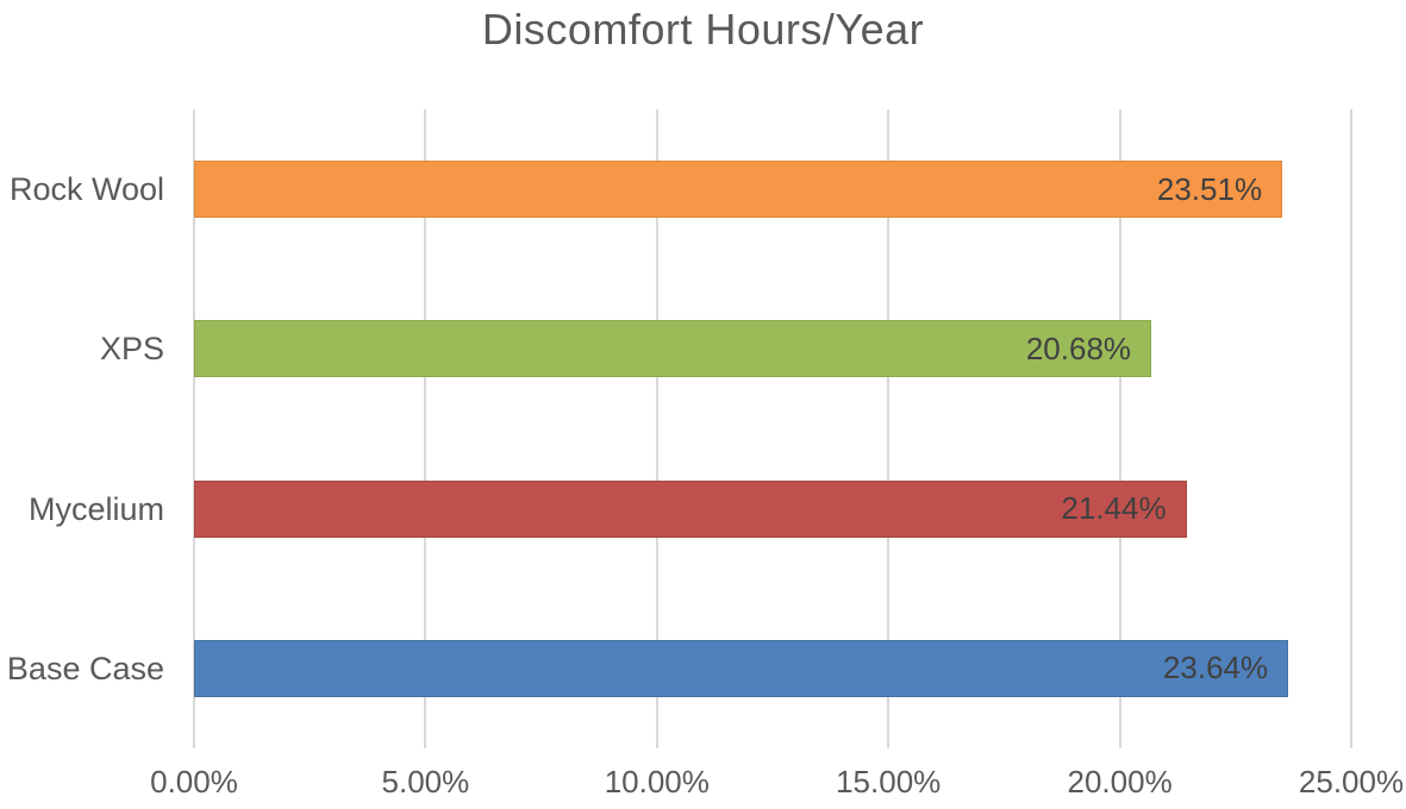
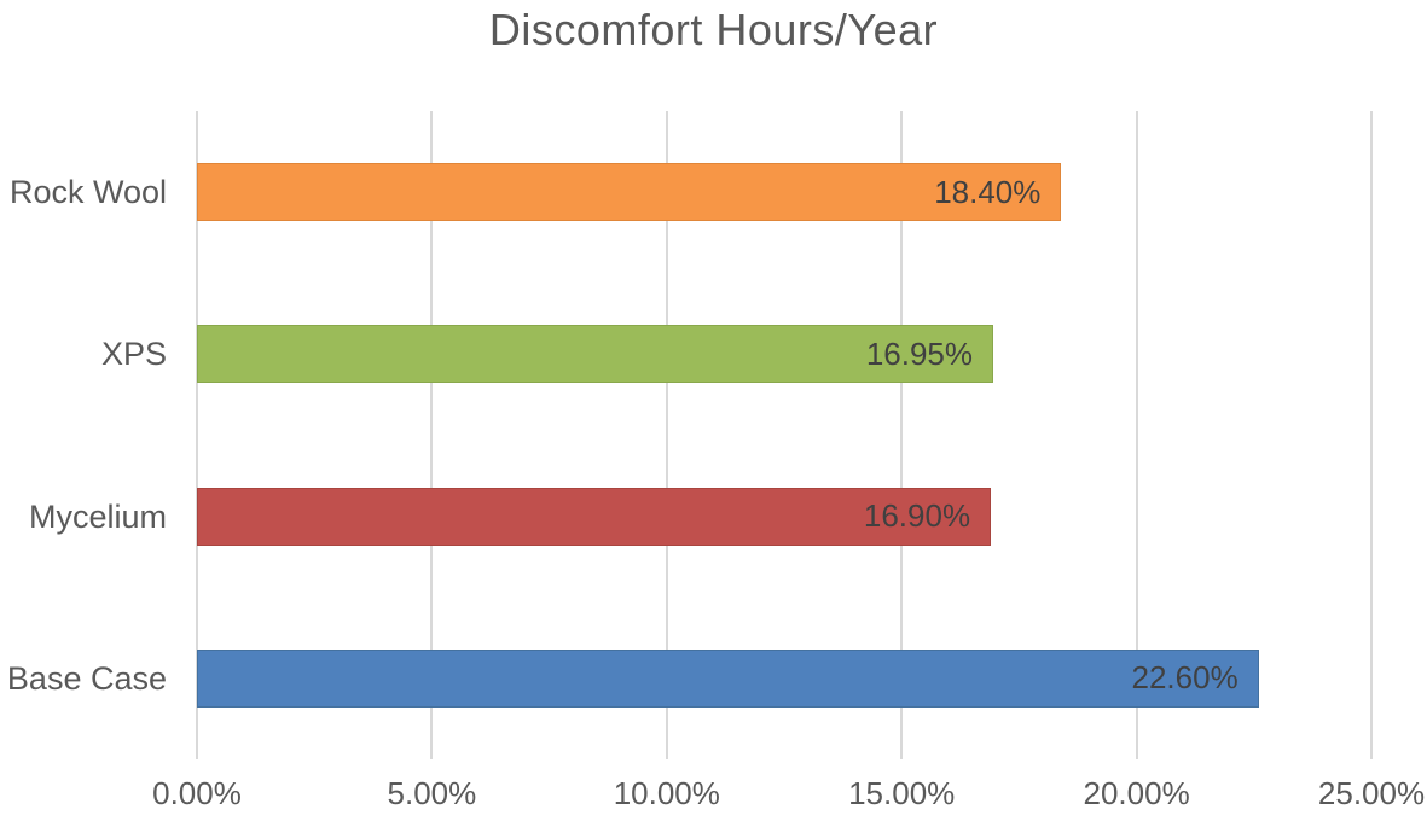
Rock Wool: 23.51% -> 18.40%
XPS: 20.68% -> 16.95%
Mycelium: 21.44% -> 16.90%
Base Case: 23.64% -> 22.60%
